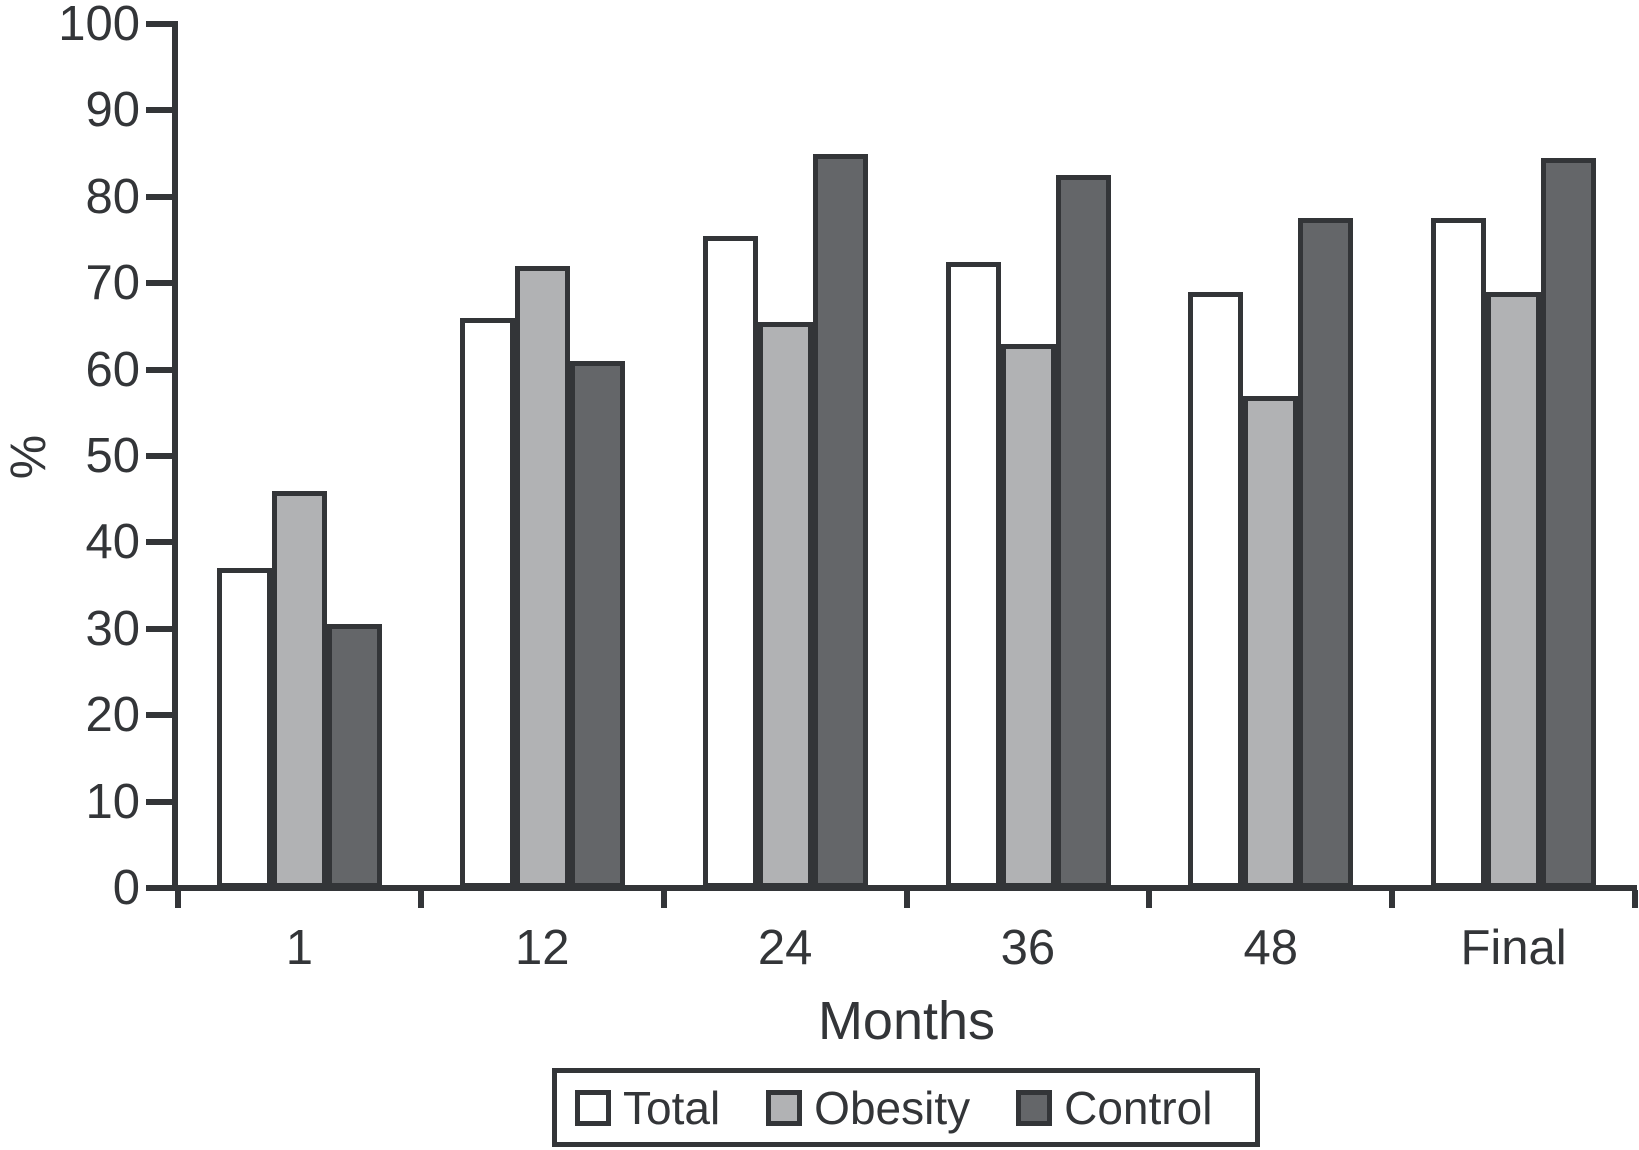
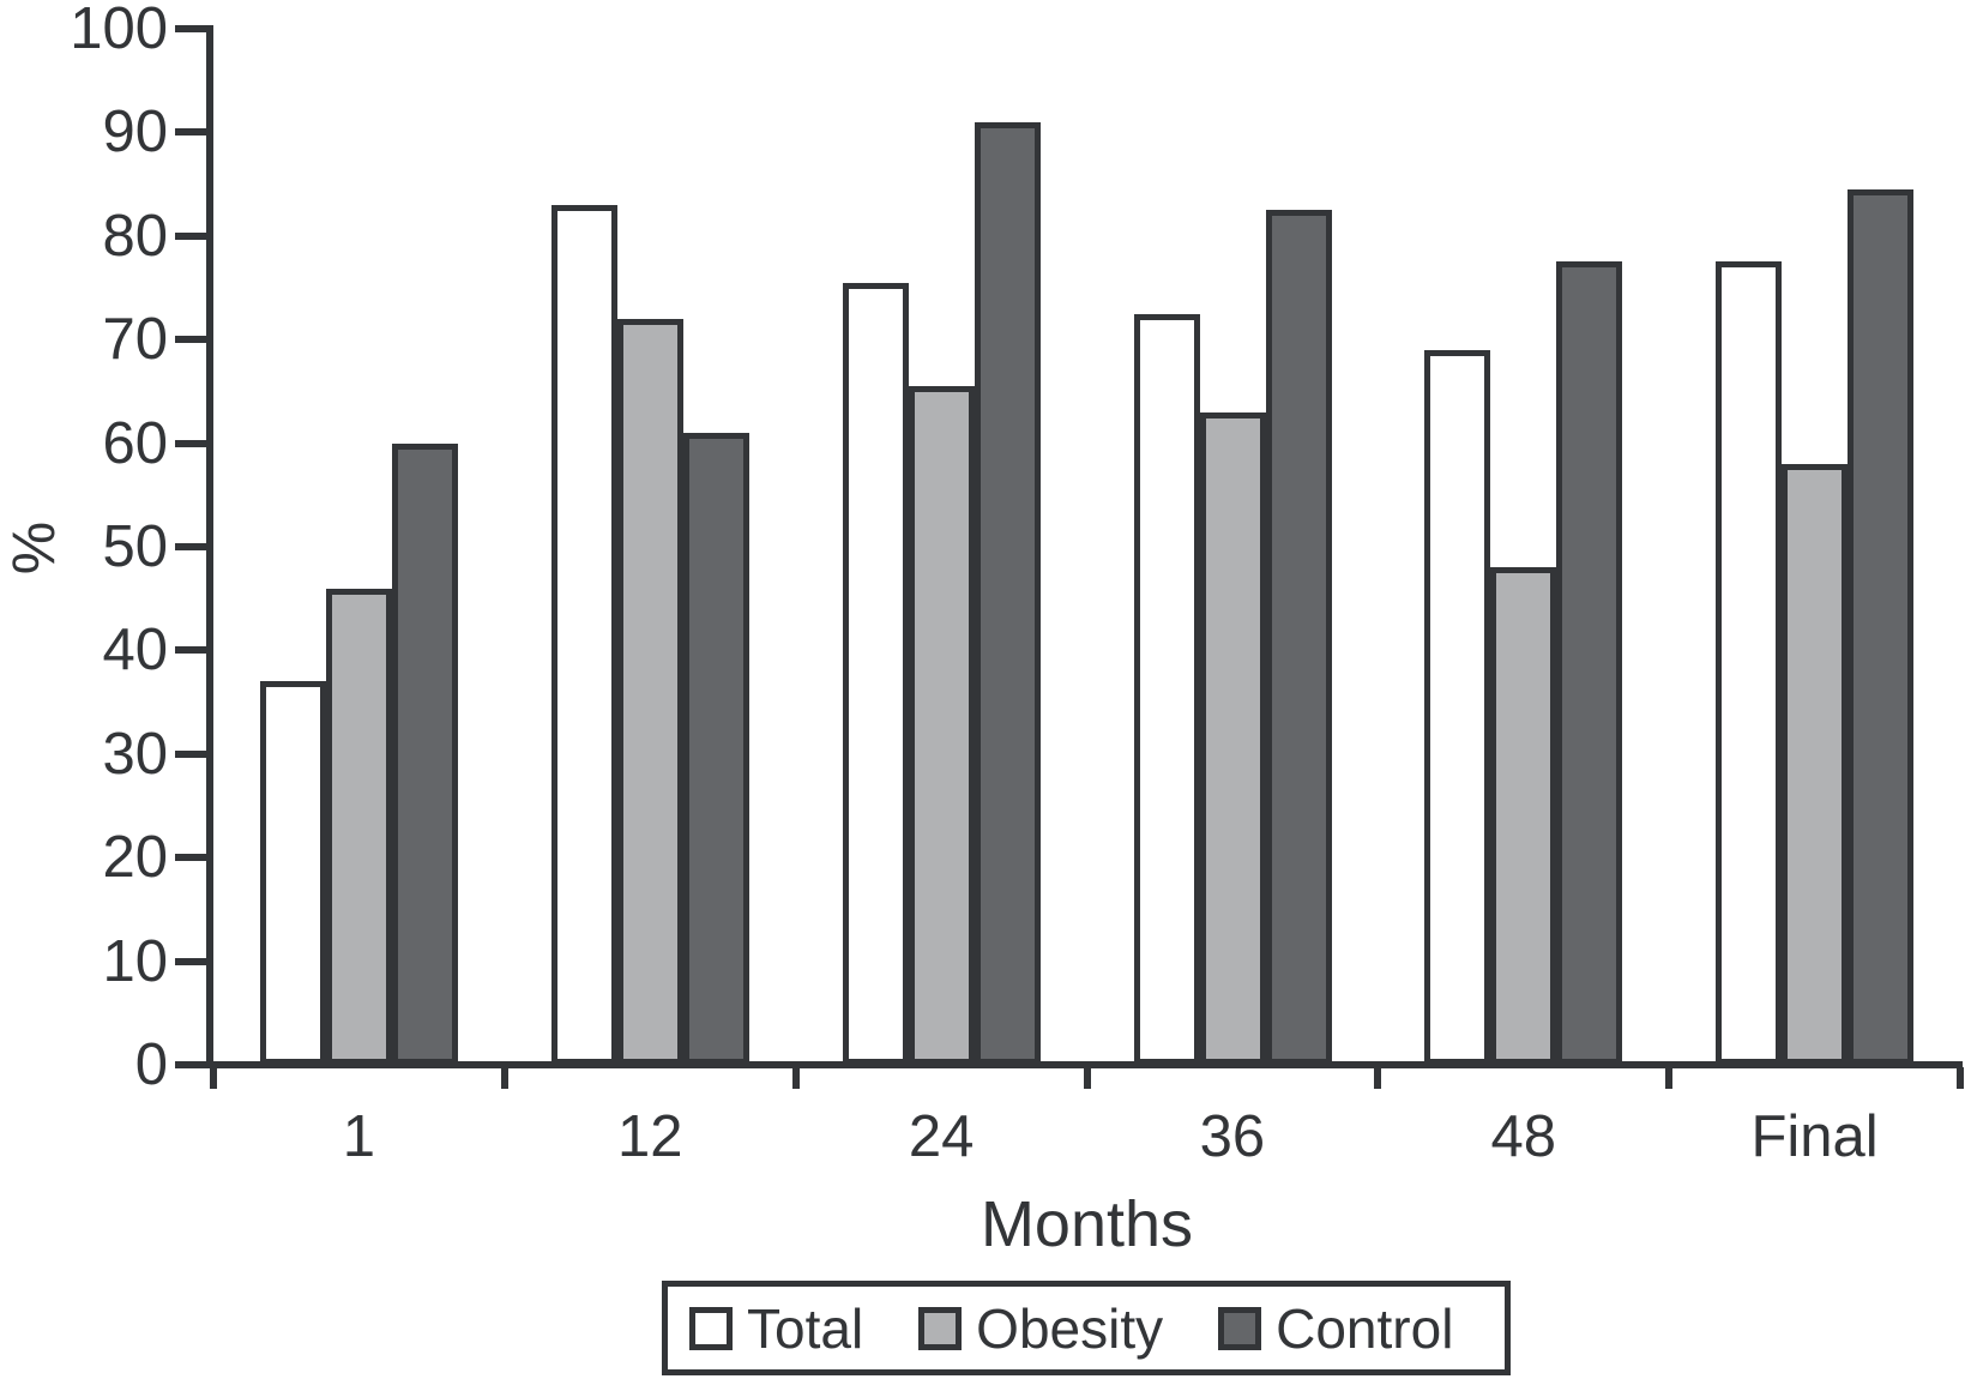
Control/1: 30 -> 60
Total/12: 66 -> 83
Control/24: 85 -> 91
Obesity/48: 57 -> 48
Obesity/Final: 69 -> 58
